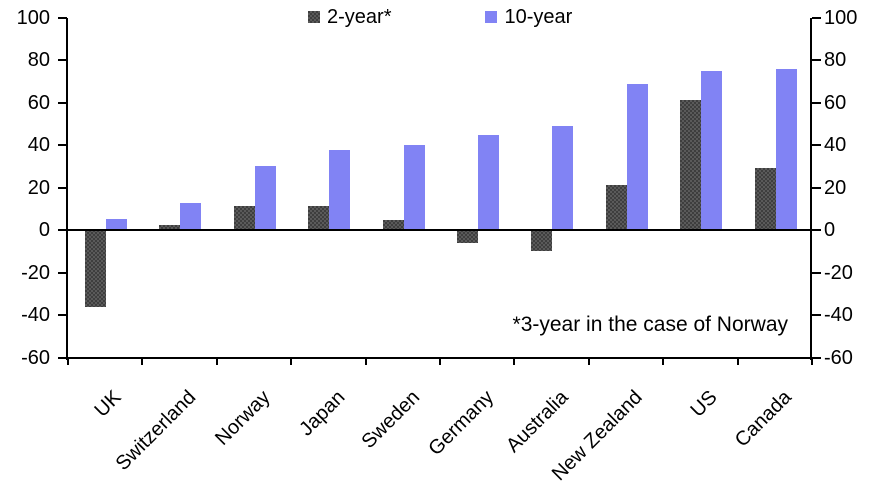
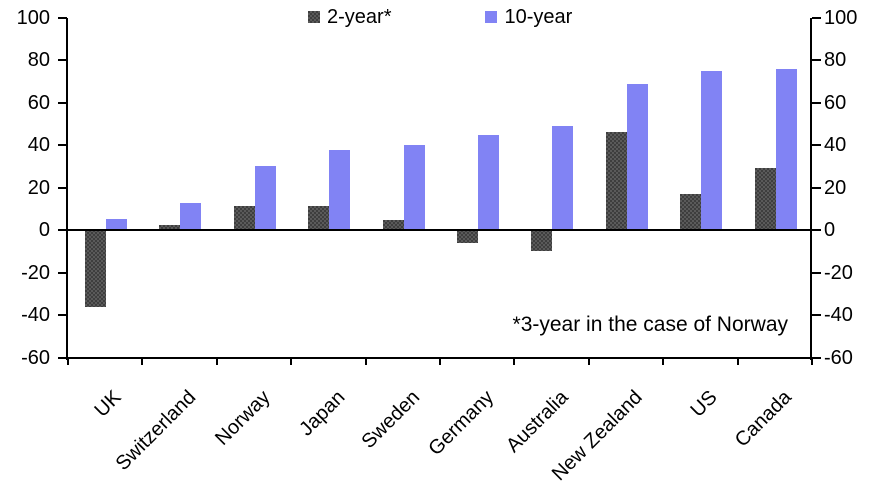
2-year*/New Zealand: 21 -> 46
2-year*/US: 61 -> 17
